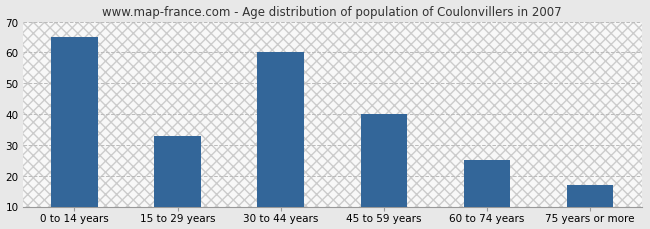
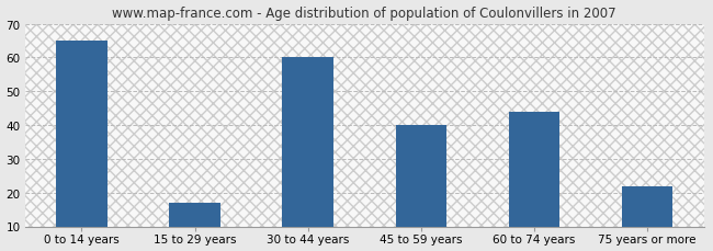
15 to 29 years: 33 -> 17
60 to 74 years: 25 -> 44
75 years or more: 17 -> 22
